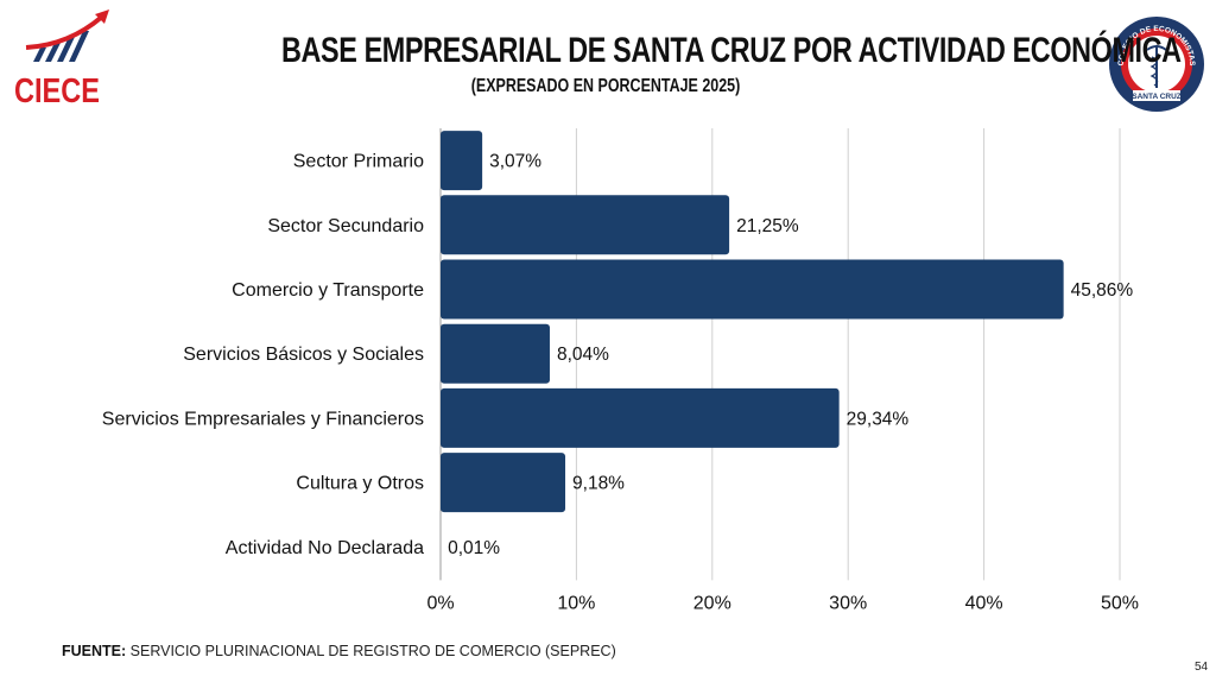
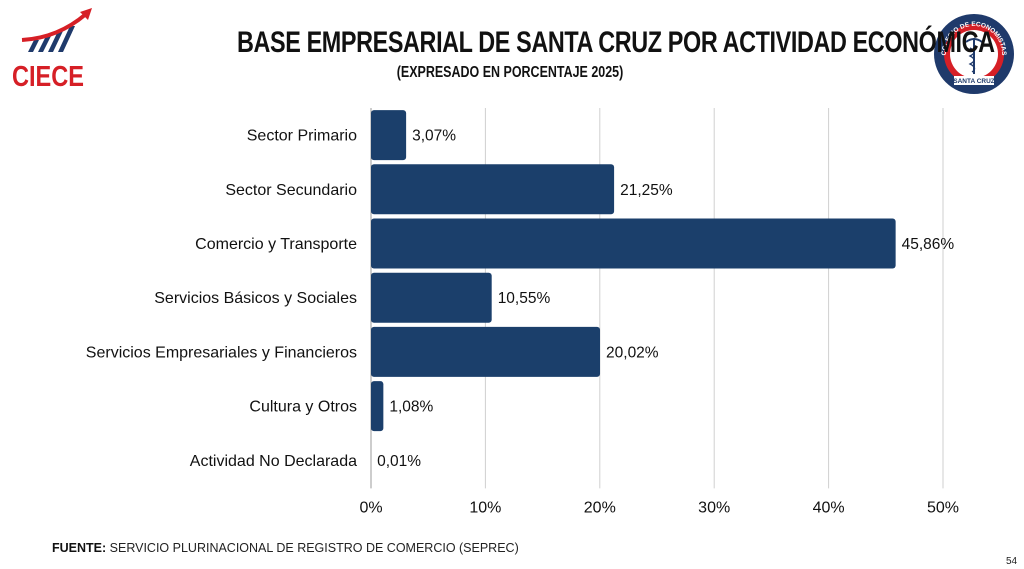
Servicios Básicos y Sociales: 8,04% -> 10,55%
Servicios Empresariales y Financieros: 29,34% -> 20,02%
Cultura y Otros: 9,18% -> 1,08%
